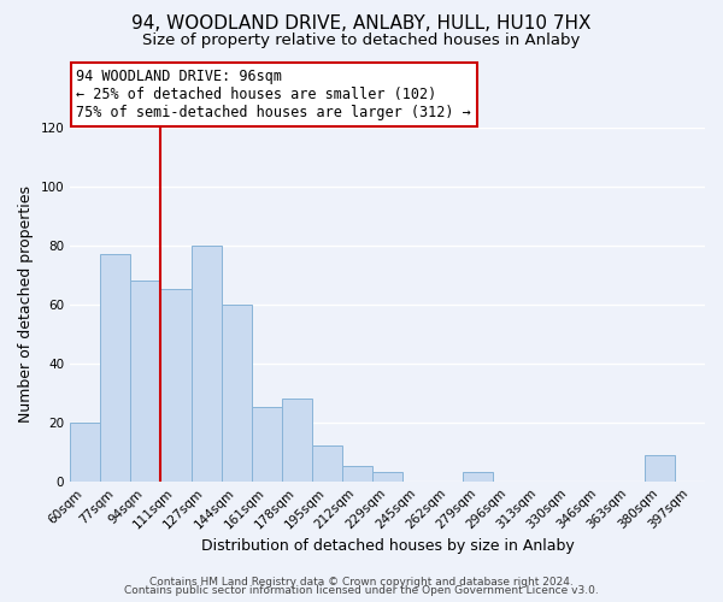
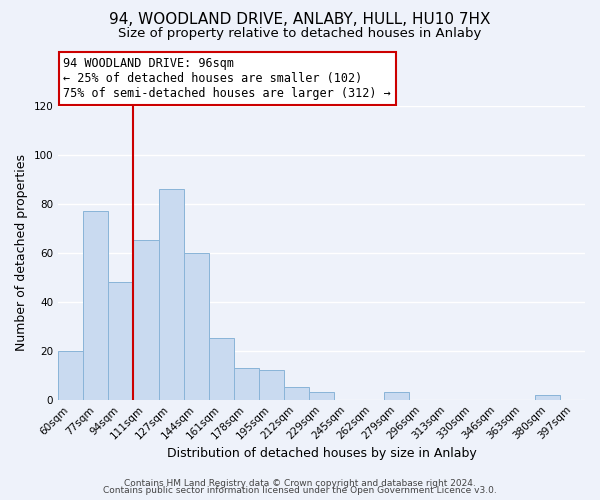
94sqm: 68 -> 48
127sqm: 80 -> 86
178sqm: 28 -> 13
380sqm: 9 -> 2
